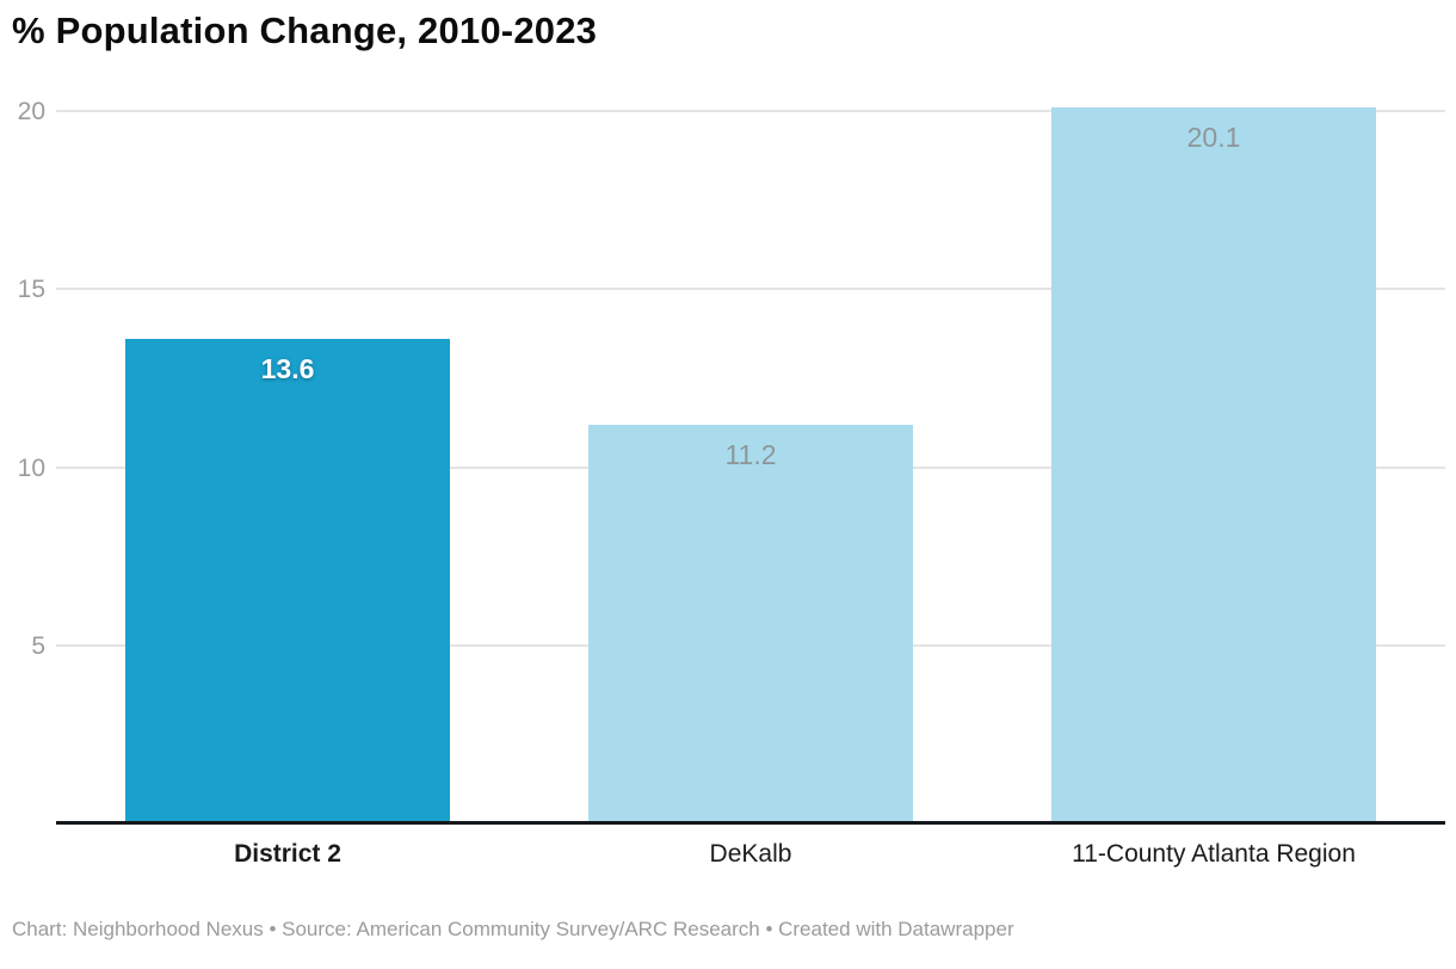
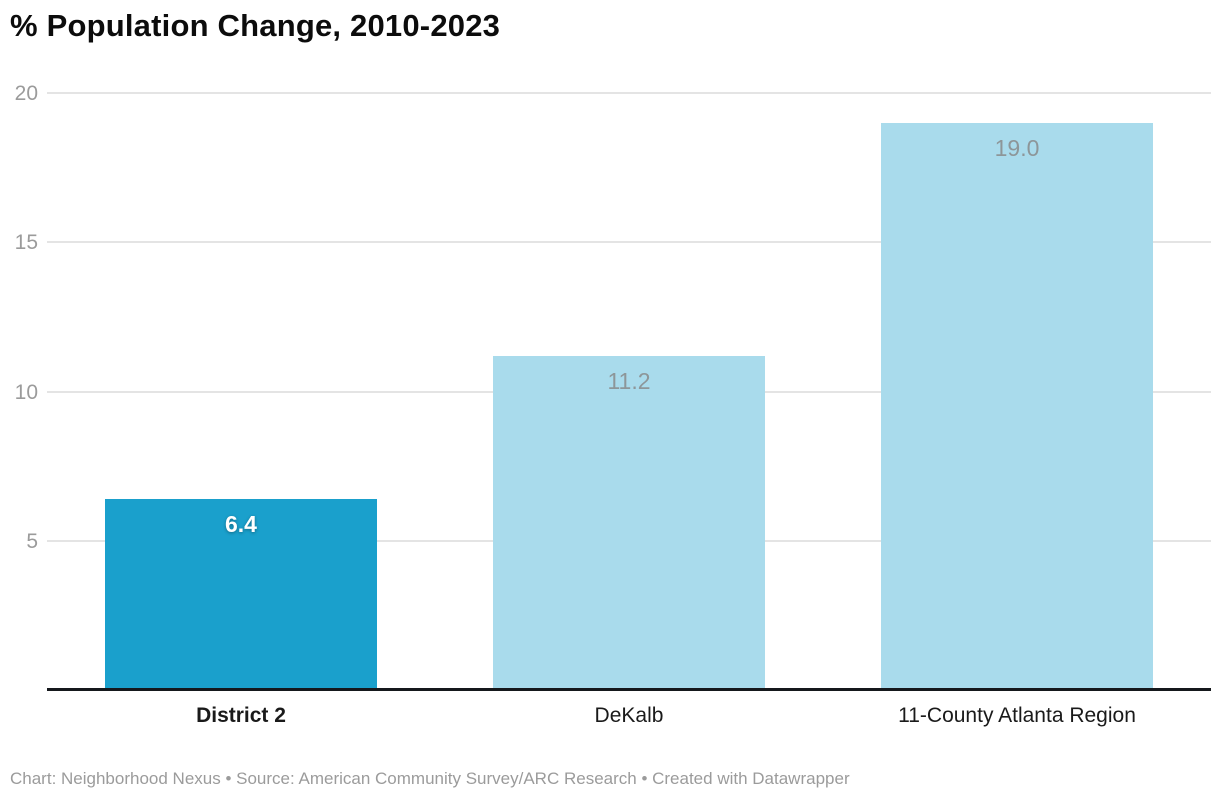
District 2: 13.6 -> 6.4
11-County Atlanta Region: 20.1 -> 19.0
